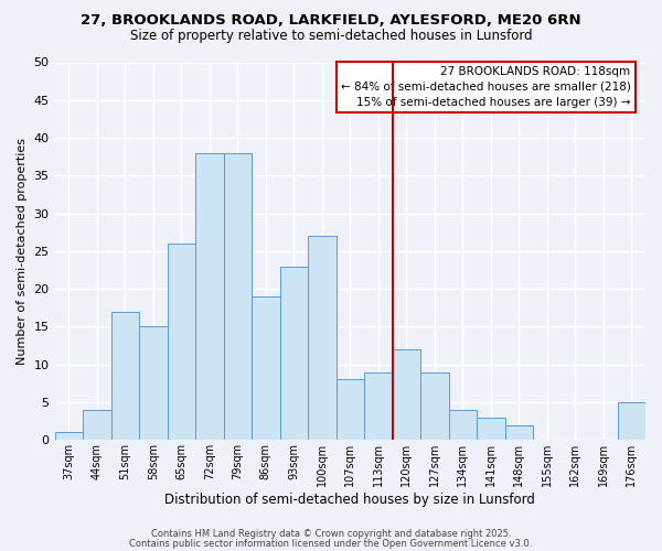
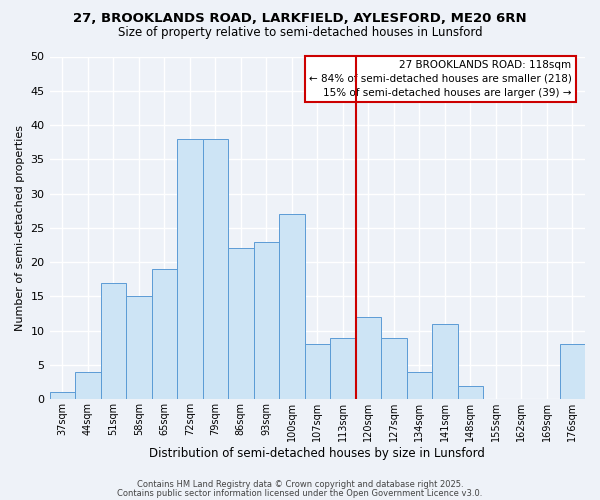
65sqm: 26 -> 19
86sqm: 19 -> 22
141sqm: 3 -> 11
176sqm: 5 -> 8
